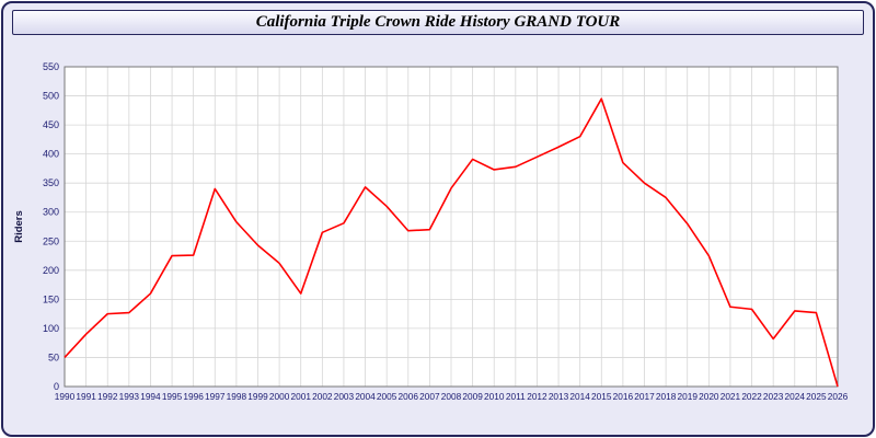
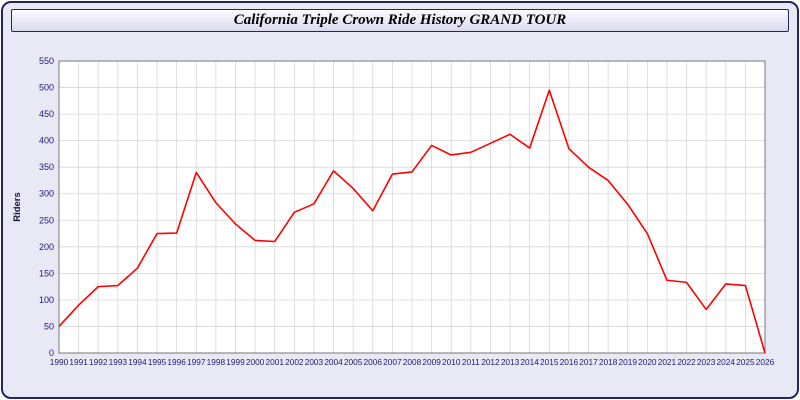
2001: 160 -> 210
2007: 270 -> 340
2014: 430 -> 390
